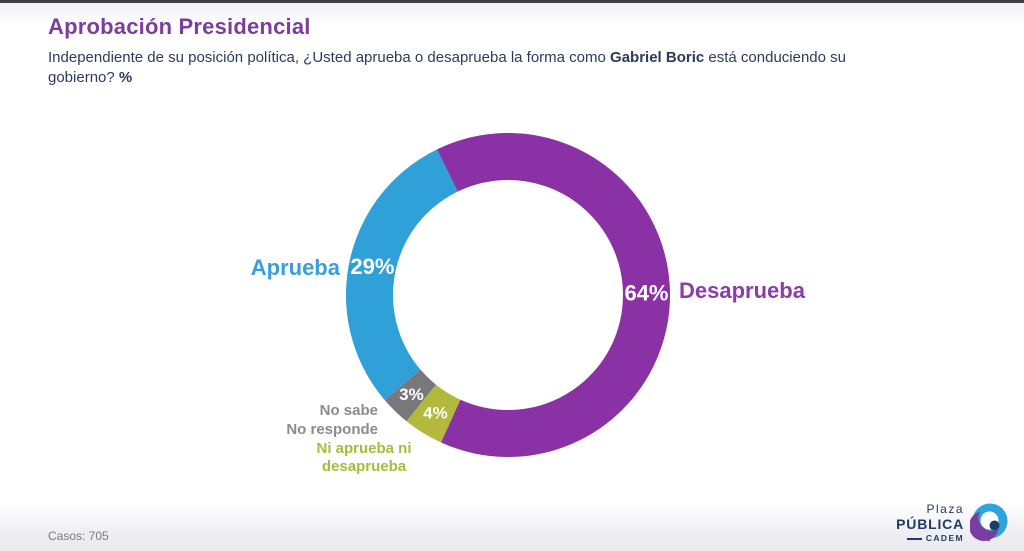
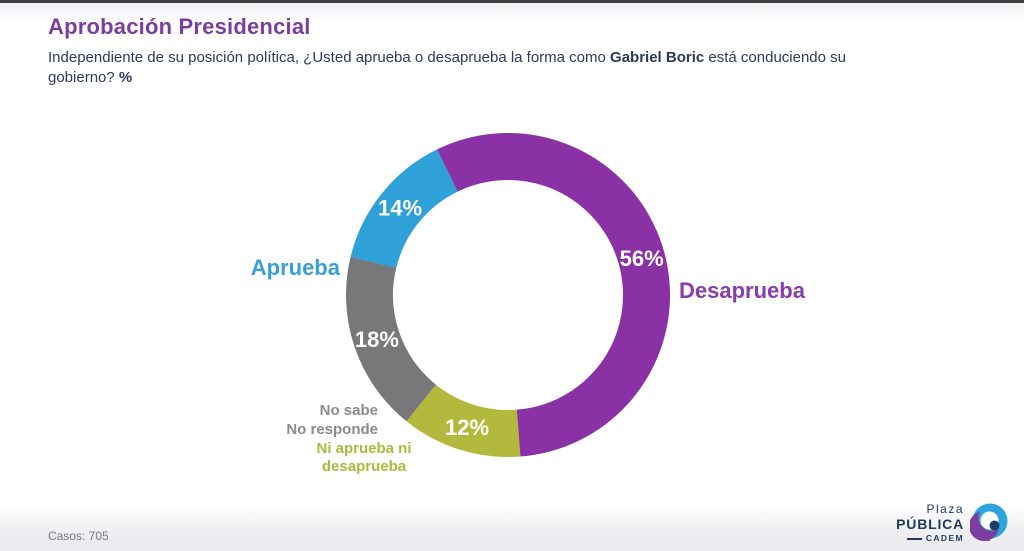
Desaprueba: 64% -> 56%
Ni aprueba ni desaprueba: 4% -> 12%
No sabe No responde: 3% -> 18%
Aprueba: 29% -> 14%
